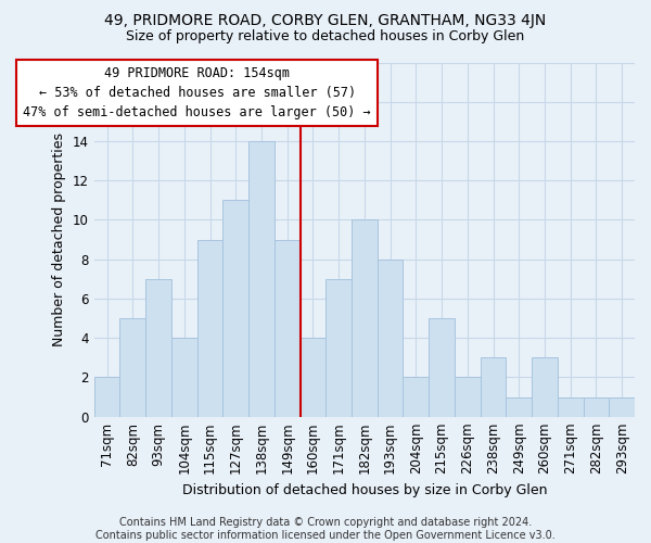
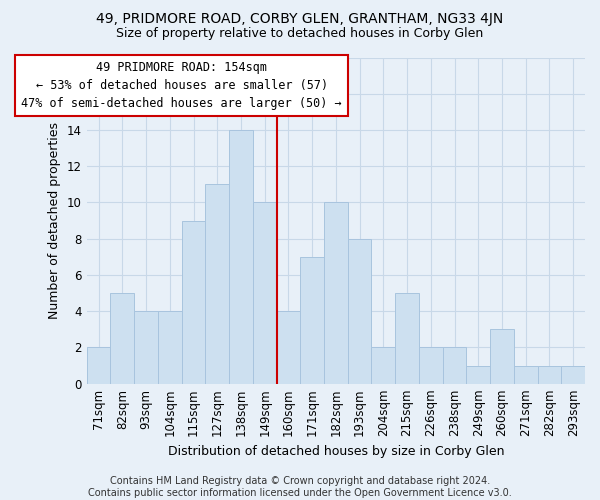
93sqm: 7 -> 4
149sqm: 9 -> 10
238sqm: 3 -> 2
